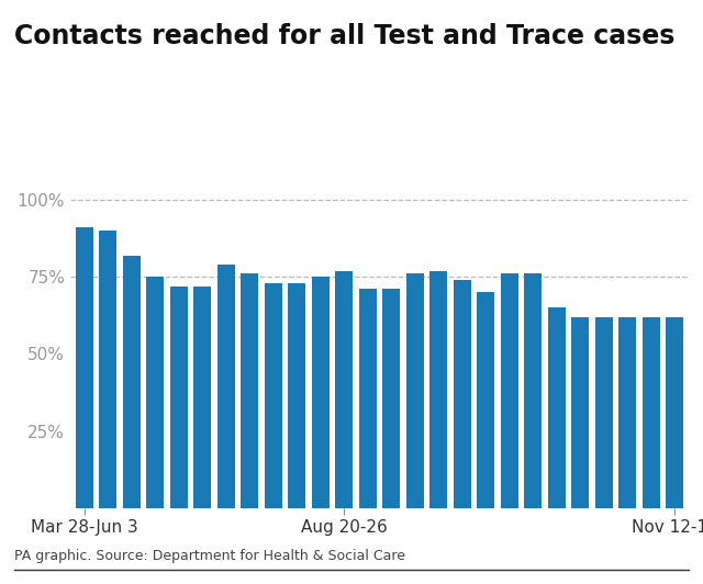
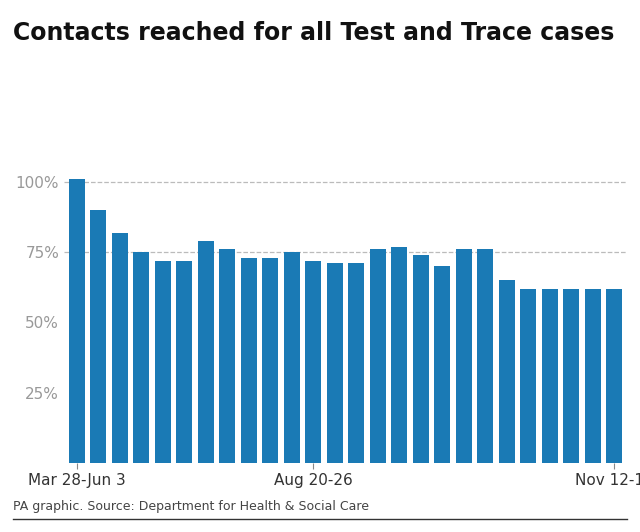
Mar 28-Jun 3: 91% -> 101%
Aug 20-26: 77% -> 72%
